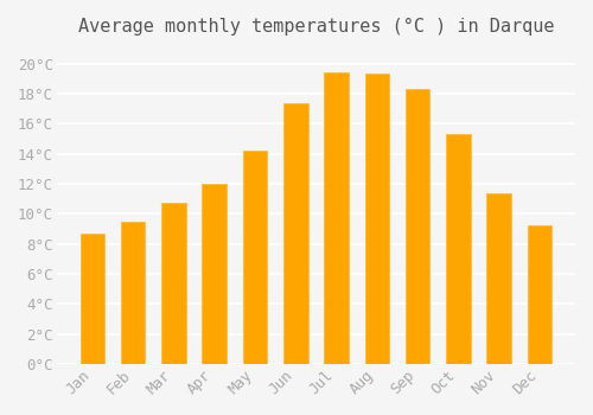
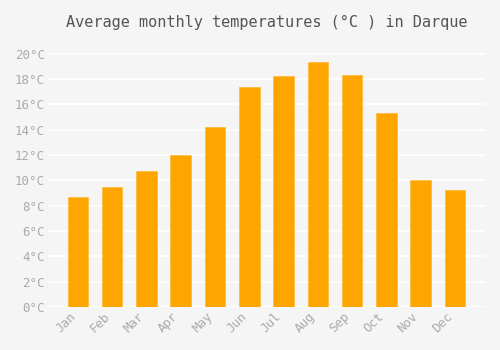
Jul: 19.4°C -> 18.2°C
Nov: 11.4°C -> 10.0°C
